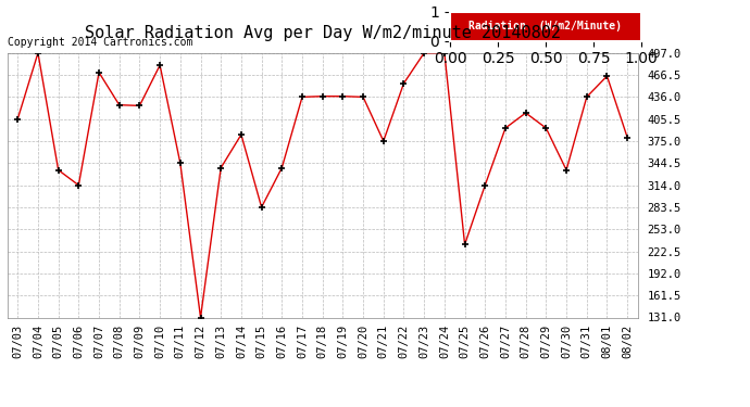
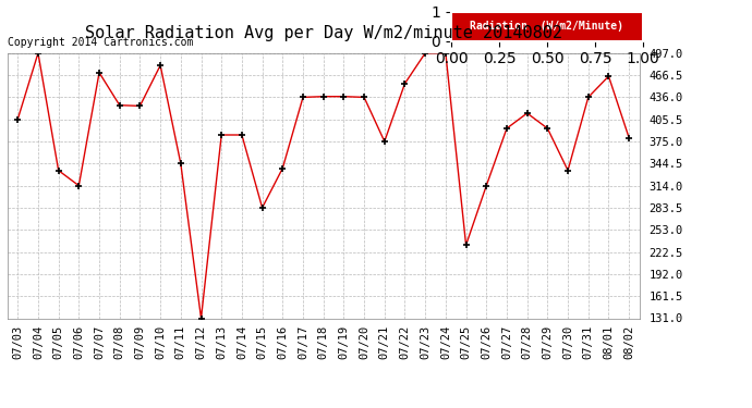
07/13: 338 -> 384
